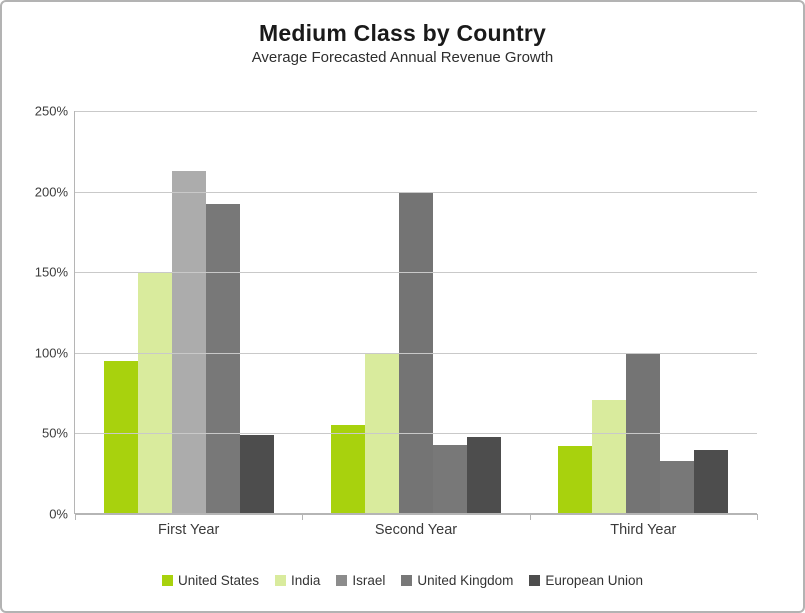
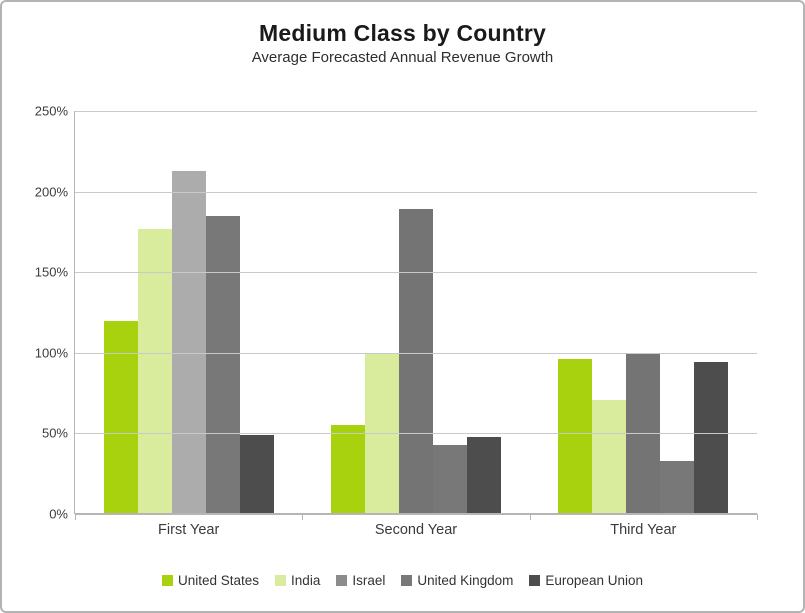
United States/First Year: 95% -> 120%
India/First Year: 150% -> 177%
United Kingdom/First Year: 192% -> 185%
Israel/Second Year: 200% -> 189%
United States/Third Year: 42% -> 96%
European Union/Third Year: 40% -> 94%
